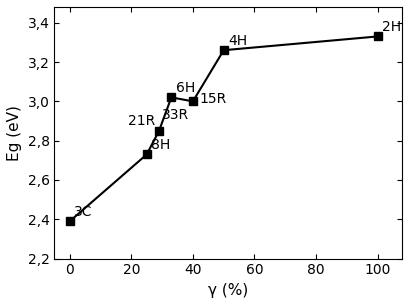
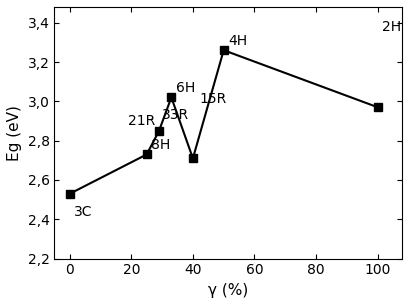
0: 2,39 -> 2,53
40: 3,00 -> 2,71
100: 3,33 -> 2,97
